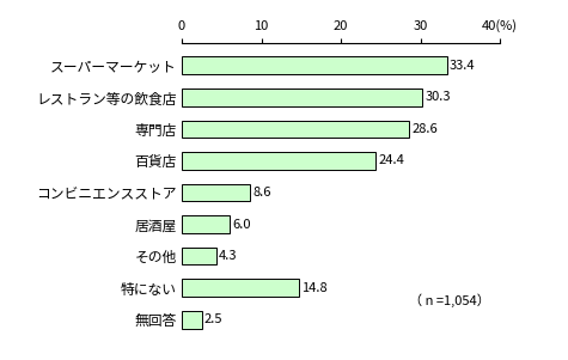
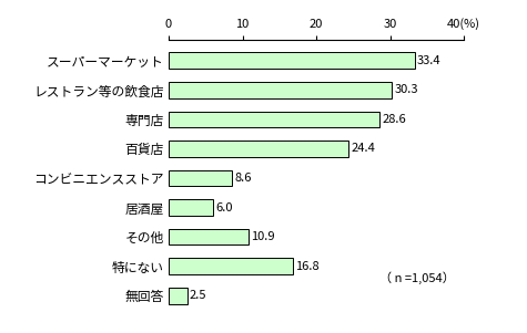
その他: 4.3 -> 10.9
特にない: 14.8 -> 16.8
